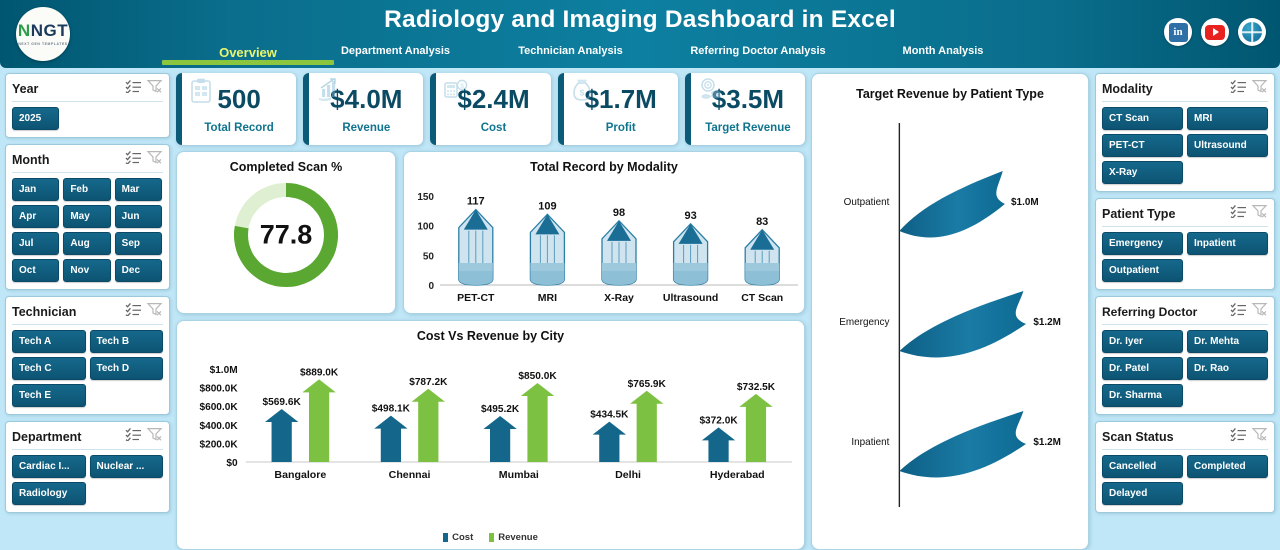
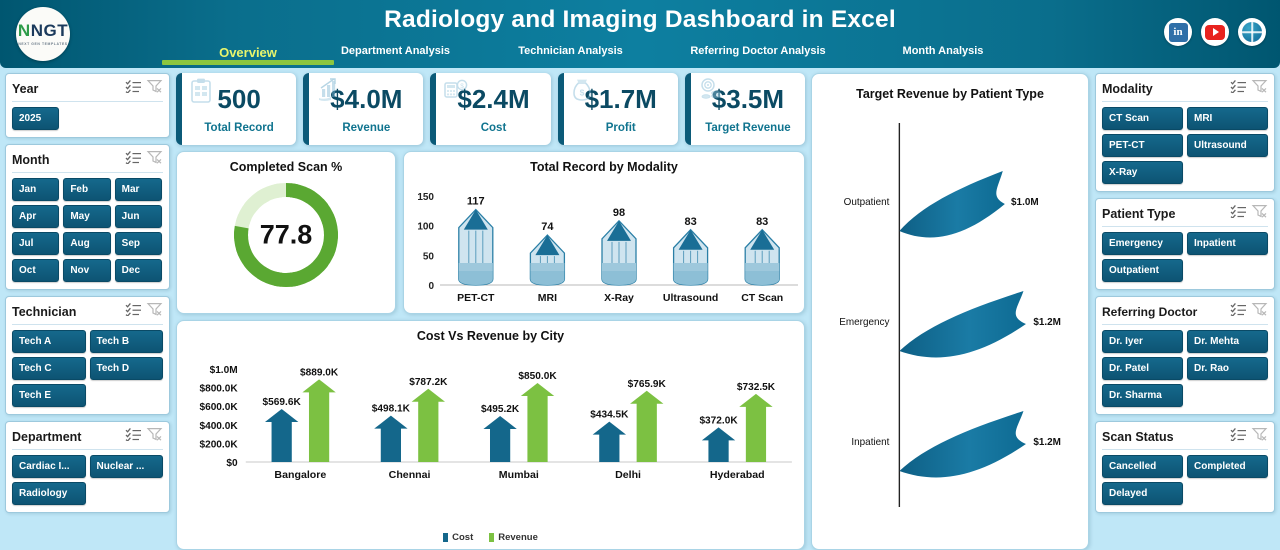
Total Record by Modality/MRI: 109 -> 74
Total Record by Modality/Ultrasound: 93 -> 83
